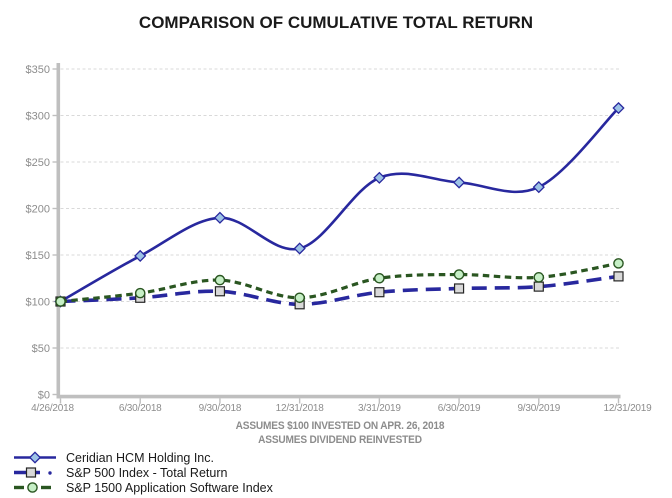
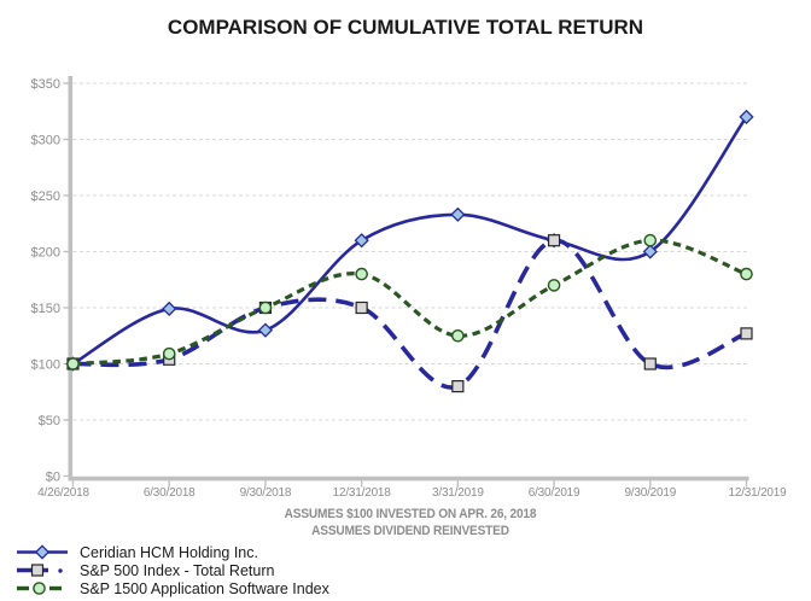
Ceridian HCM Holding Inc./9/30/2018: $190 -> $130
S&P 500 Index - Total Return/9/30/2018: $110 -> $150
S&P 1500 Application Software Index/9/30/2018: $120 -> $150
Ceridian HCM Holding Inc./12/31/2018: $160 -> $210
S&P 500 Index - Total Return/12/31/2018: $100 -> $150
S&P 1500 Application Software Index/12/31/2018: $100 -> $180
S&P 500 Index - Total Return/3/31/2019: $110 -> $80
Ceridian HCM Holding Inc./6/30/2019: $230 -> $210
S&P 500 Index - Total Return/6/30/2019: $110 -> $210
S&P 1500 Application Software Index/6/30/2019: $130 -> $170
Ceridian HCM Holding Inc./9/30/2019: $220 -> $200
S&P 500 Index - Total Return/9/30/2019: $120 -> $100
S&P 1500 Application Software Index/9/30/2019: $130 -> $210
Ceridian HCM Holding Inc./12/31/2019: $310 -> $320
S&P 1500 Application Software Index/12/31/2019: $140 -> $180
